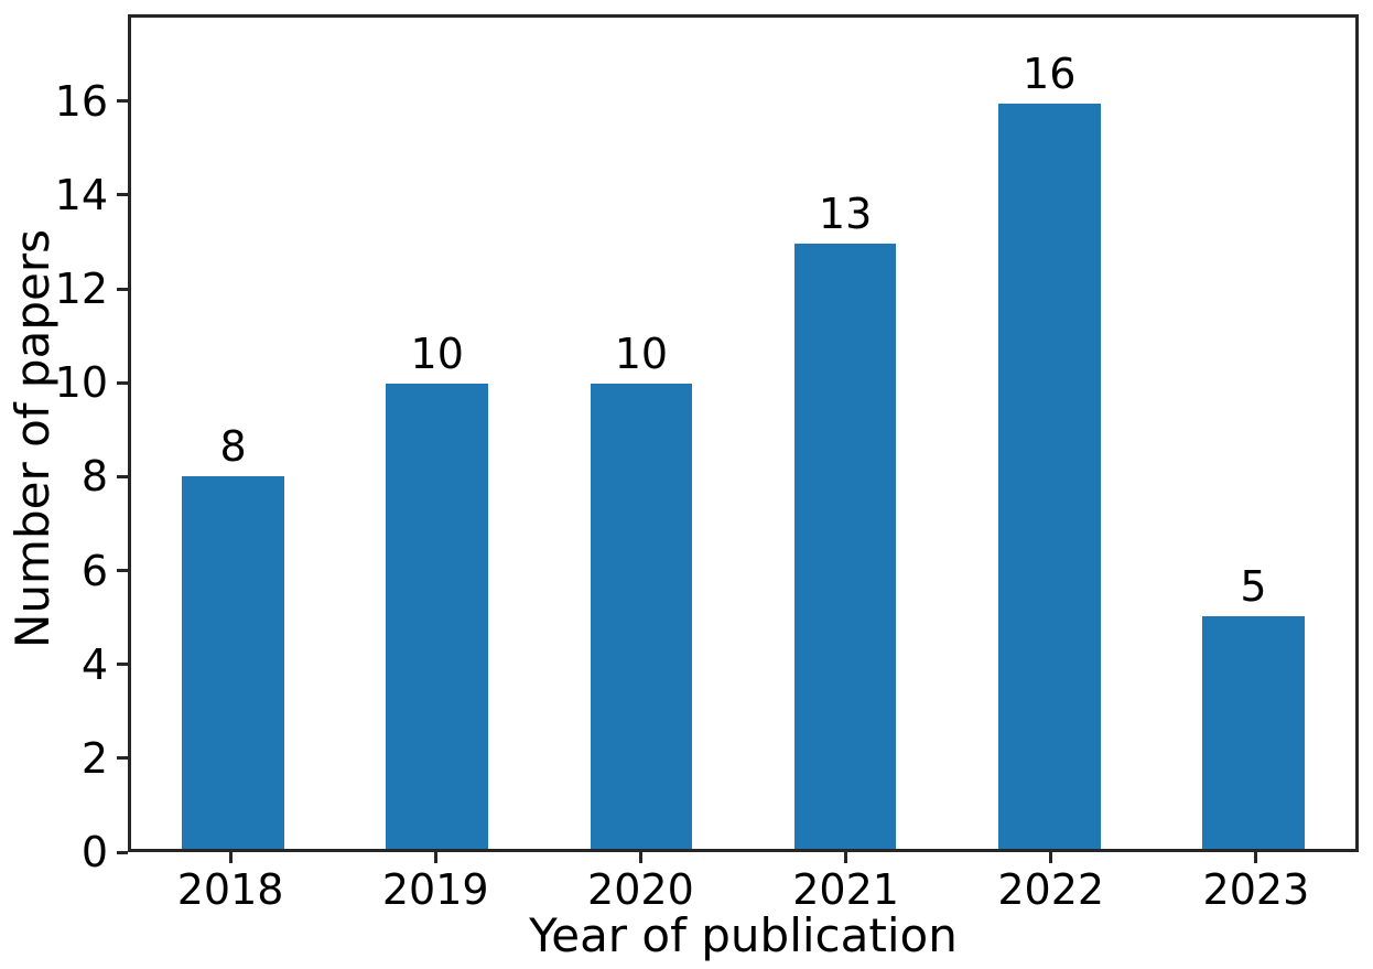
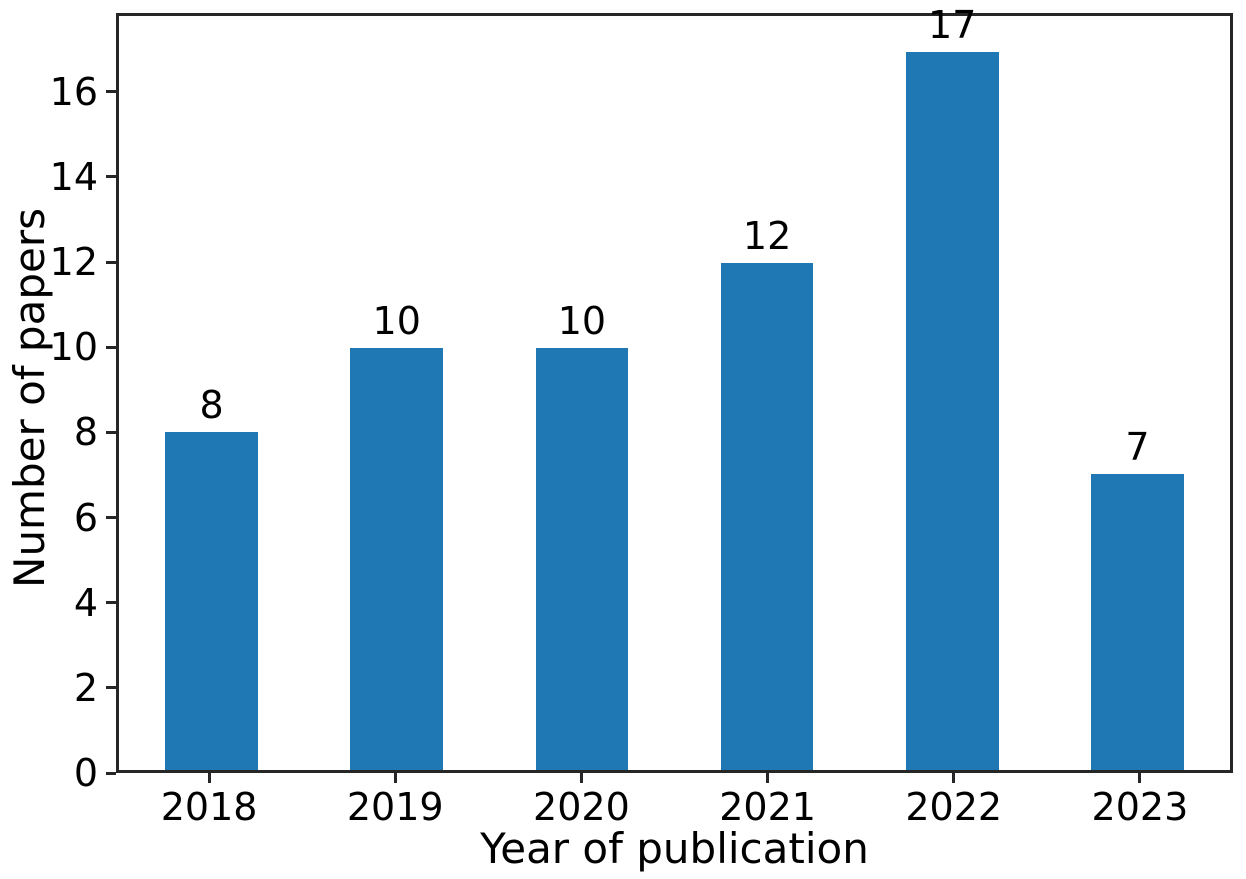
2021: 13 -> 12
2022: 16 -> 17
2023: 5 -> 7
